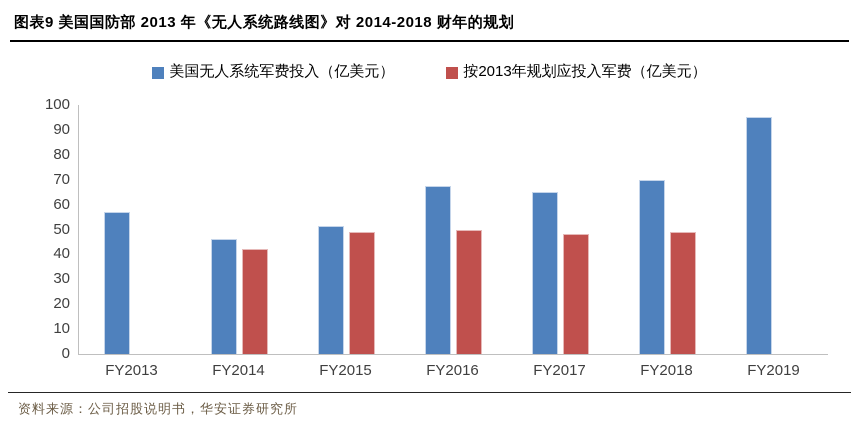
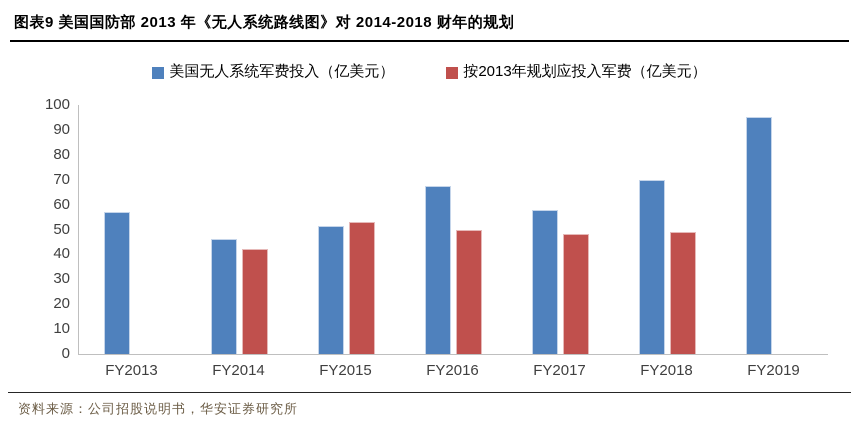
按2013年规划应投入军费（亿美元）/FY2015: 49 -> 53
美国无人系统军费投入（亿美元）/FY2017: 65 -> 58
